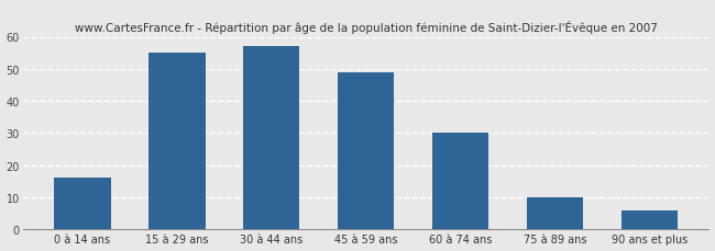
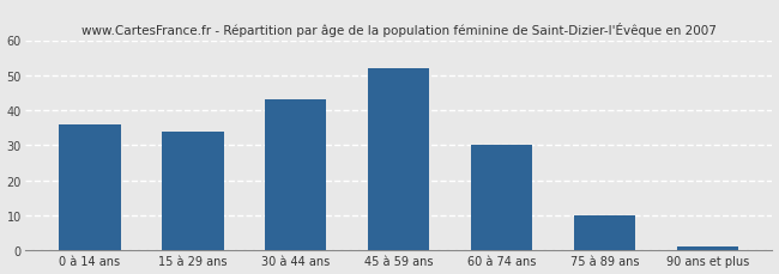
0 à 14 ans: 16 -> 36
15 à 29 ans: 55 -> 34
30 à 44 ans: 57 -> 43
45 à 59 ans: 49 -> 52
90 ans et plus: 6 -> 1
